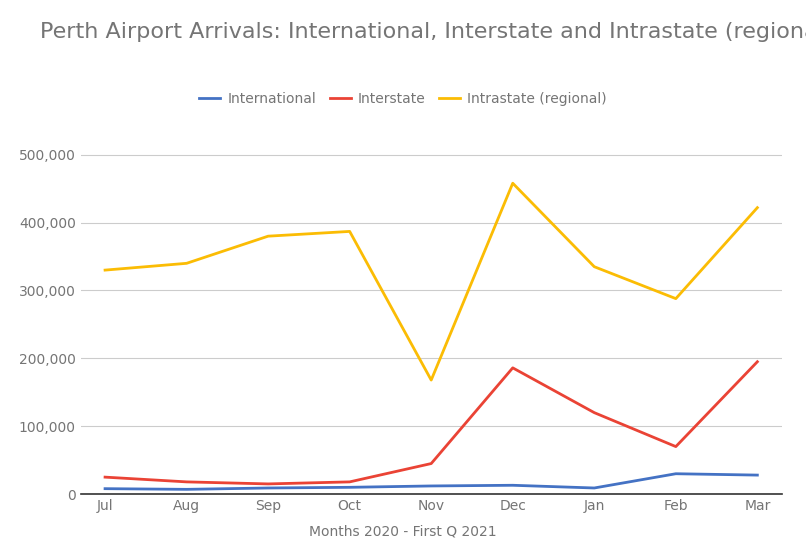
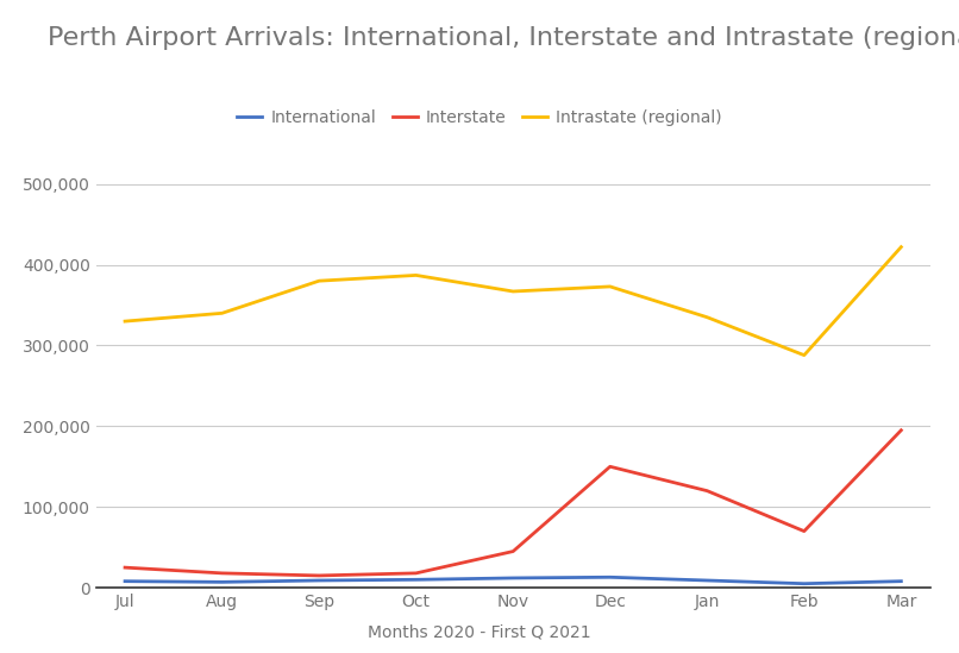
Intrastate (regional)/Nov: 168,000 -> 367,000
Interstate/Dec: 186,000 -> 150,000
Intrastate (regional)/Dec: 458,000 -> 373,000
International/Feb: 30,000 -> 5,000
International/Mar: 28,000 -> 8,000
